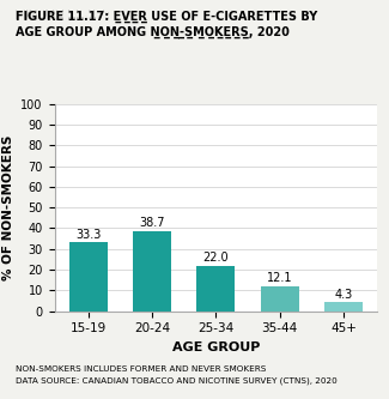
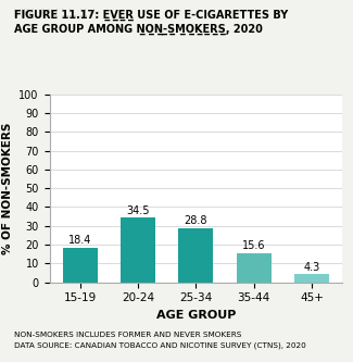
15-19: 33.3 -> 18.4
20-24: 38.7 -> 34.5
25-34: 22.0 -> 28.8
35-44: 12.1 -> 15.6
